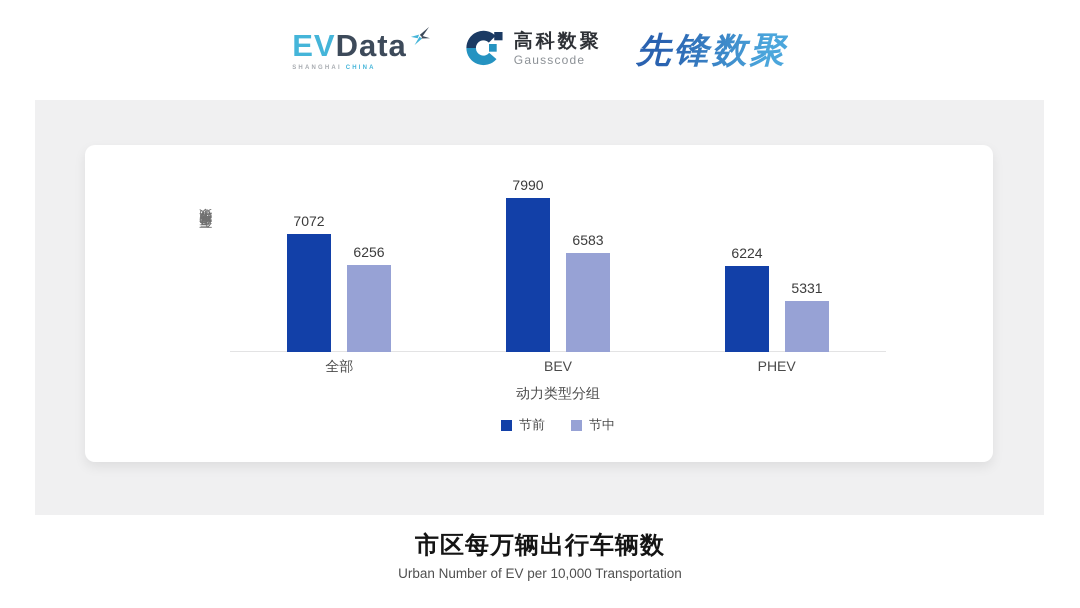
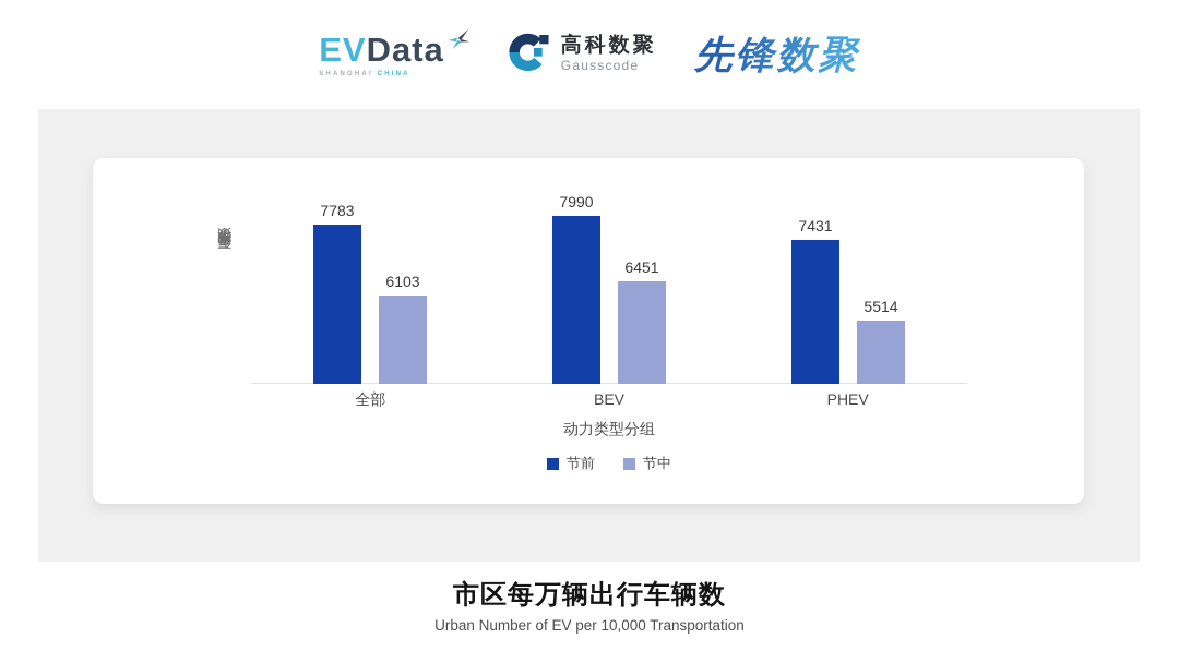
节前/全部: 7072 -> 7783
节中/全部: 6256 -> 6103
节中/BEV: 6583 -> 6451
节前/PHEV: 6224 -> 7431
节中/PHEV: 5331 -> 5514
